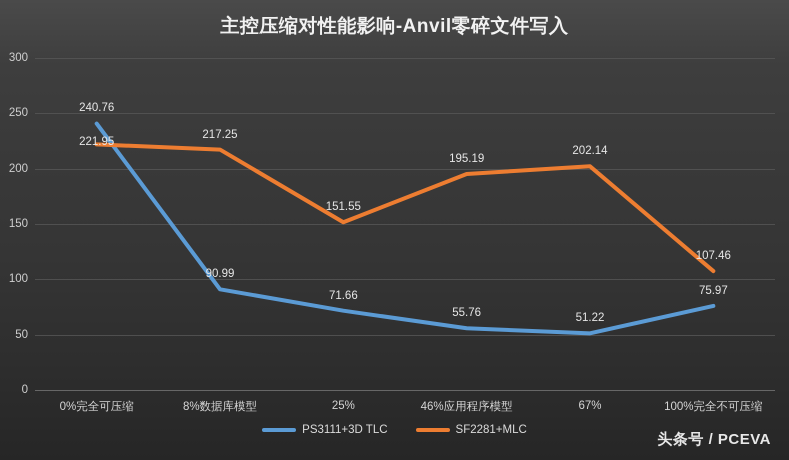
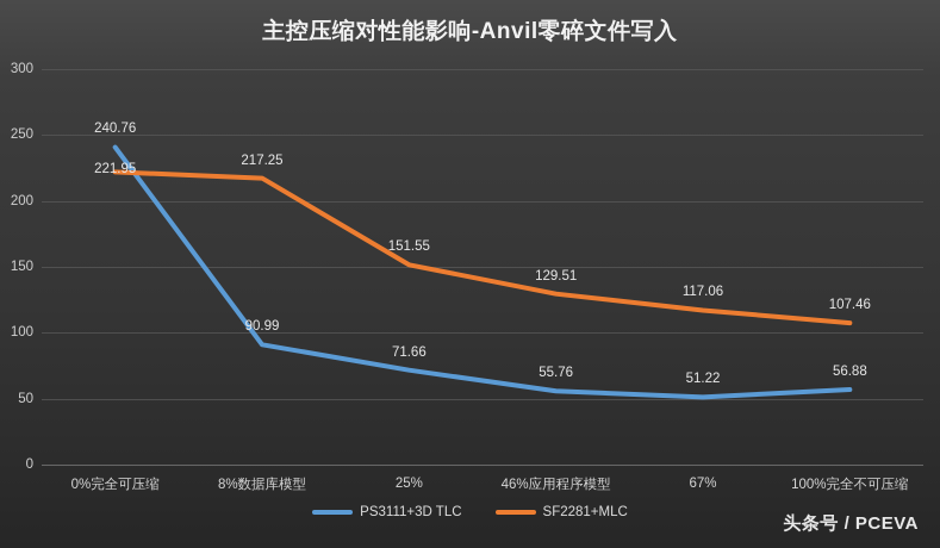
SF2281+MLC/46%应用程序模型: 195.19 -> 129.51
SF2281+MLC/67%: 202.14 -> 117.06
PS3111+3D TLC/100%完全不可压缩: 75.97 -> 56.88
